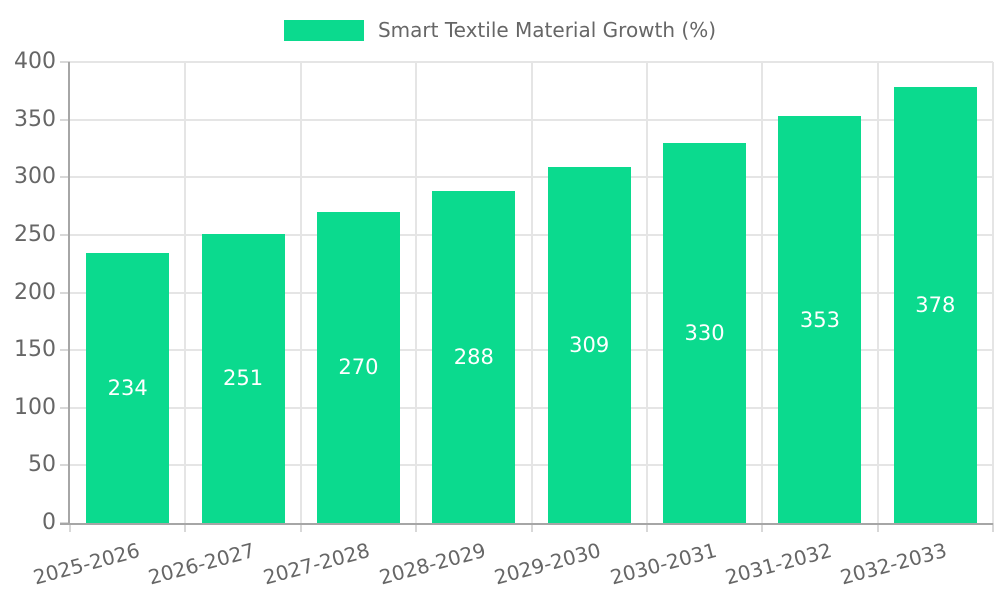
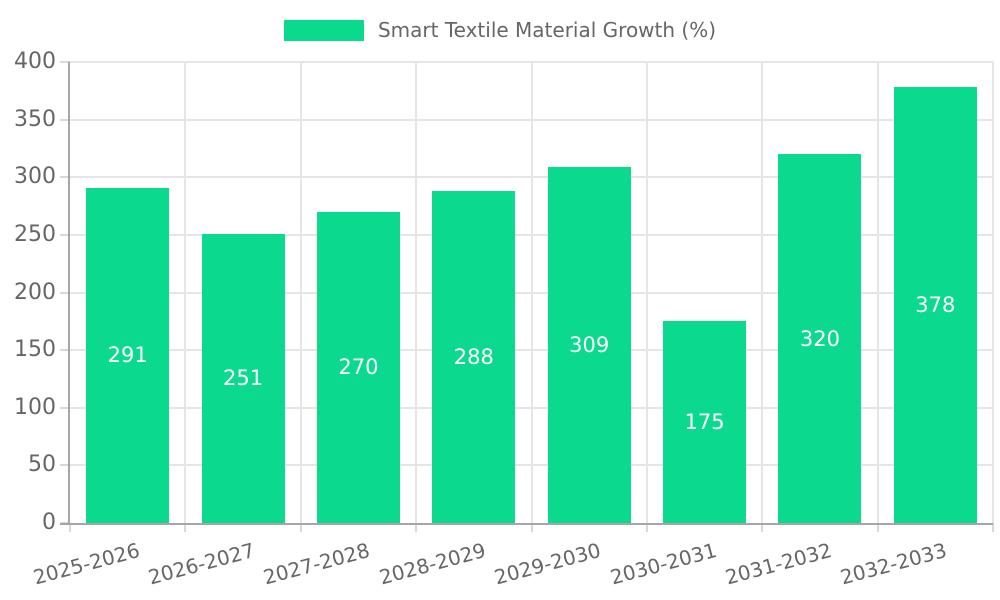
2025-2026: 234 -> 291
2030-2031: 330 -> 175
2031-2032: 353 -> 320
